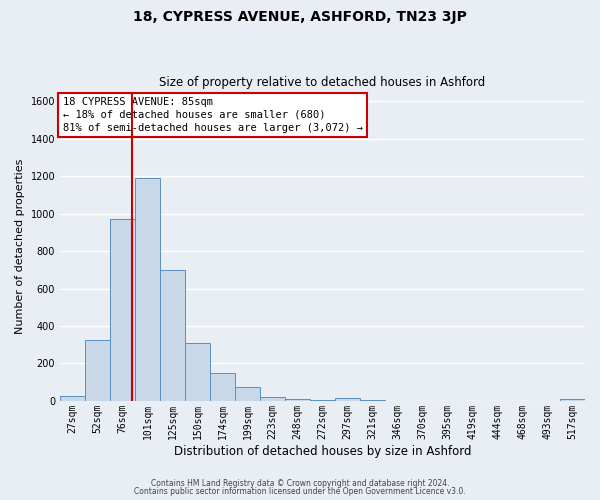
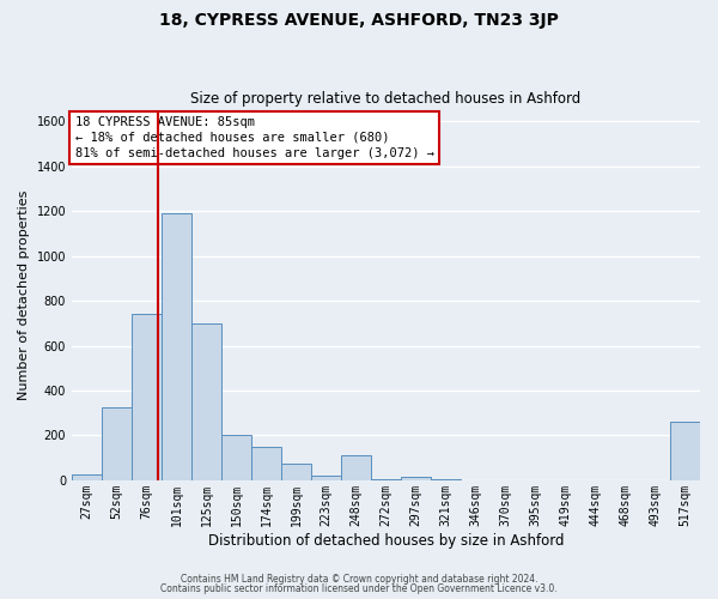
76sqm: 970 -> 740
150sqm: 310 -> 200
248sqm: 10 -> 110
517sqm: 10 -> 260
